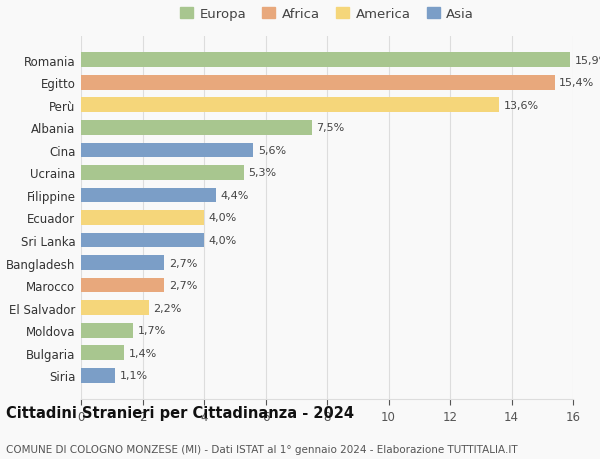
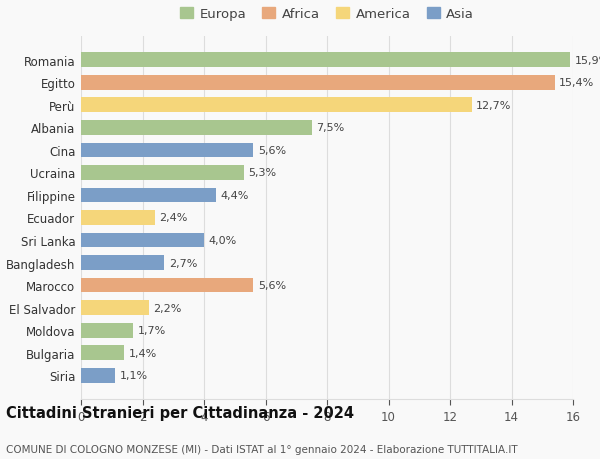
Perù: 13,6% -> 12,7%
Ecuador: 4,0% -> 2,4%
Marocco: 2,7% -> 5,6%
